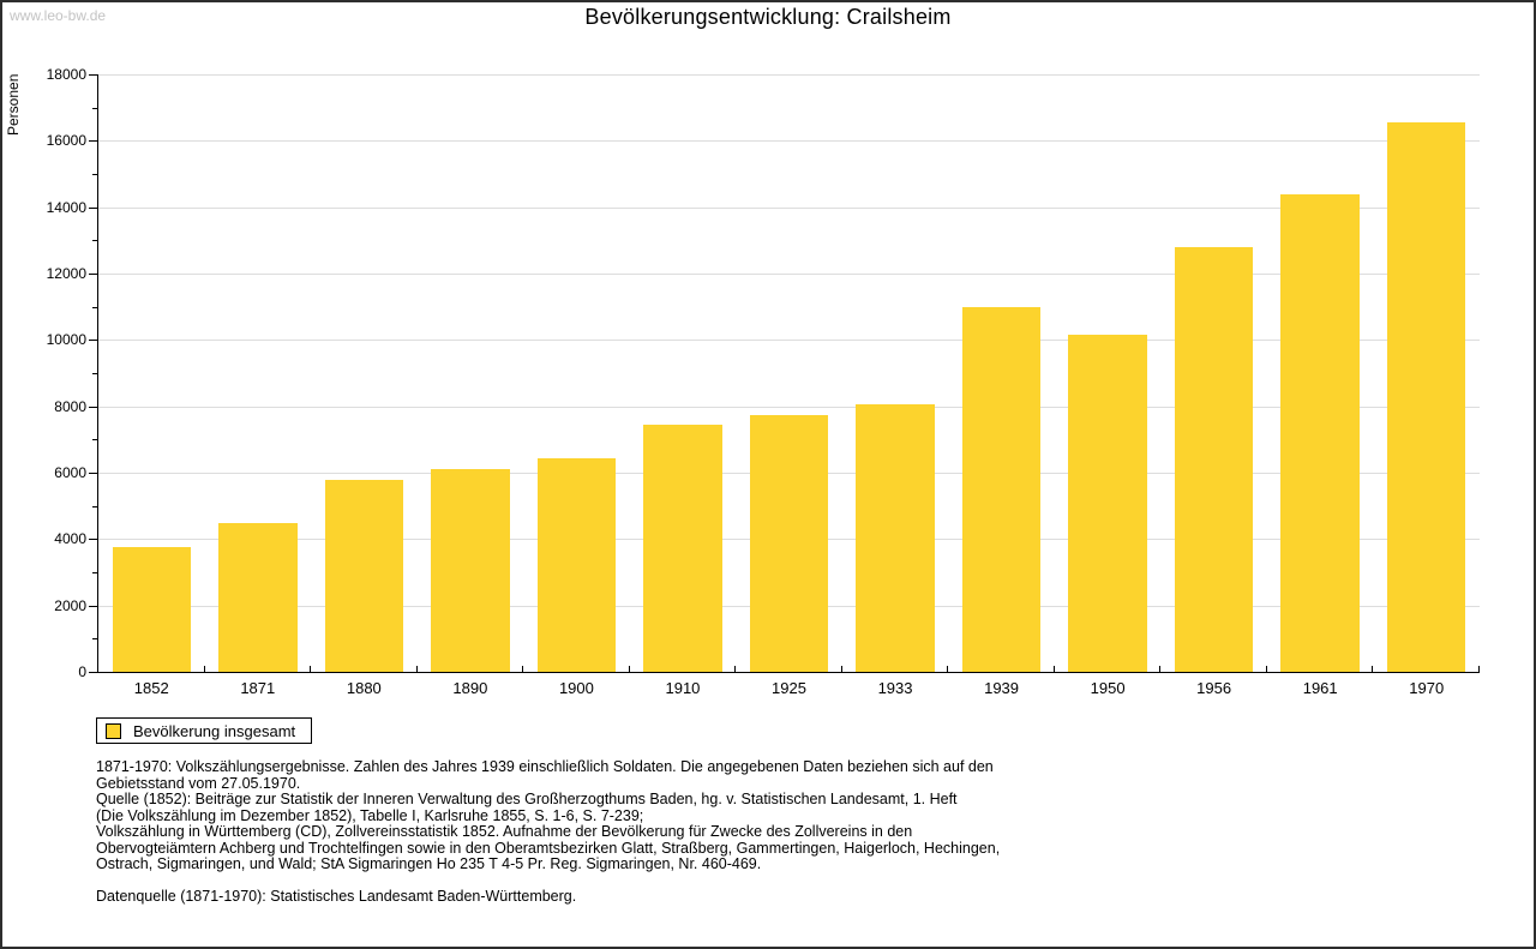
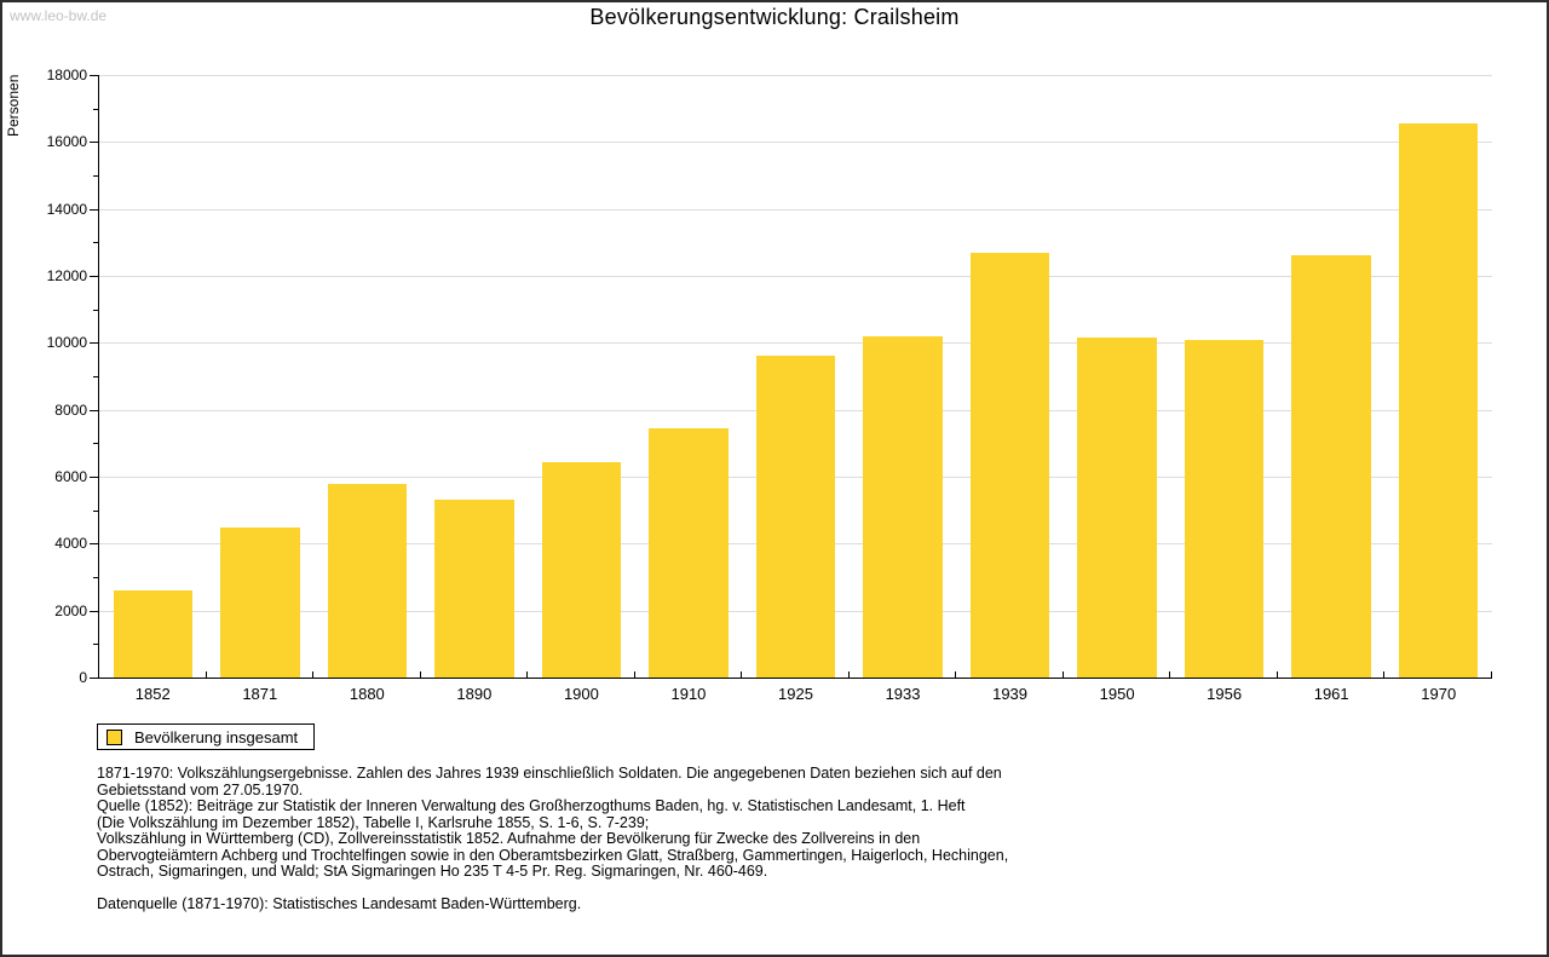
1852: 3800 -> 2600
1890: 6100 -> 5300
1925: 7800 -> 9600
1933: 8000 -> 10200
1939: 11000 -> 12700
1956: 12800 -> 10100
1961: 14400 -> 12600
